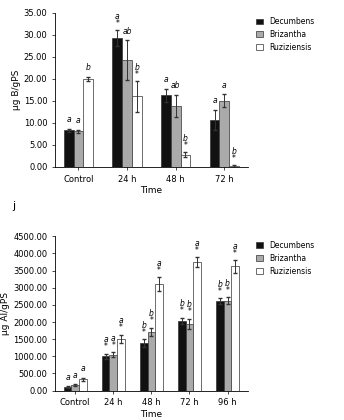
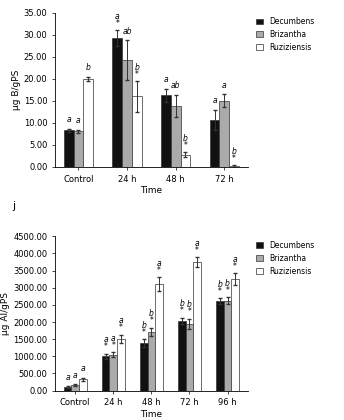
Ruziziensis/96 h: 3620 -> 3250
